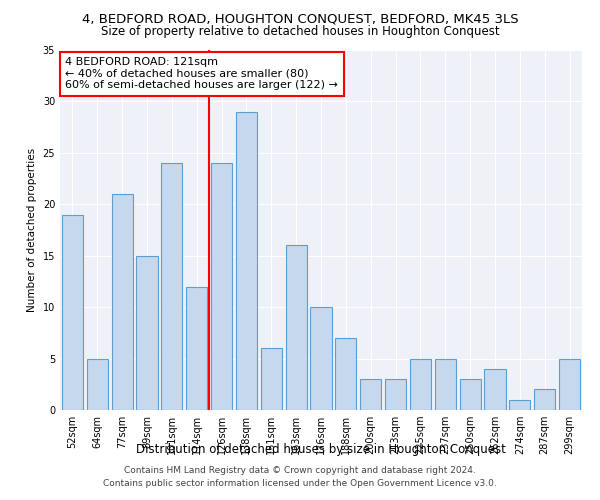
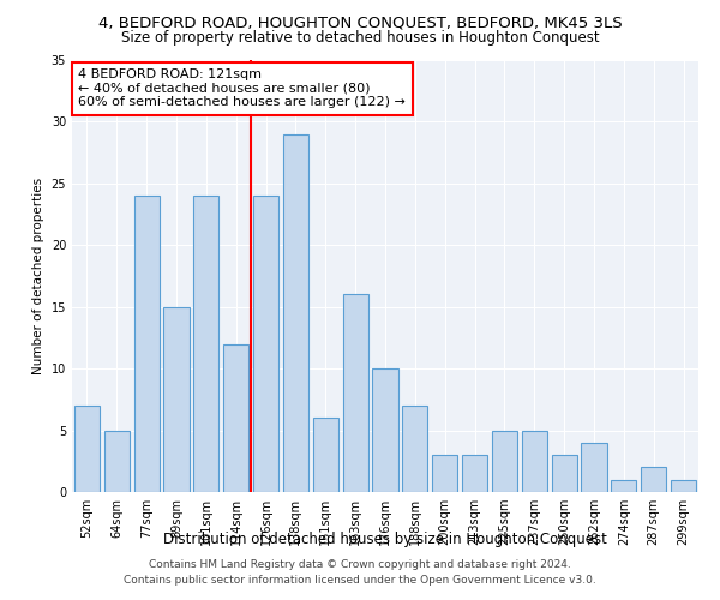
52sqm: 19 -> 7
77sqm: 21 -> 24
299sqm: 5 -> 1
